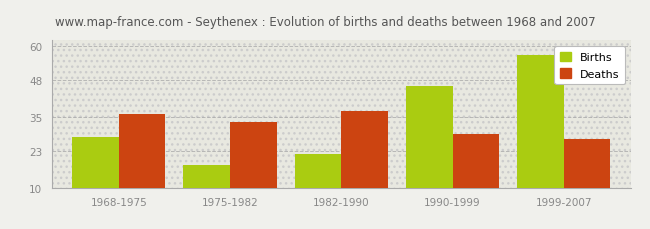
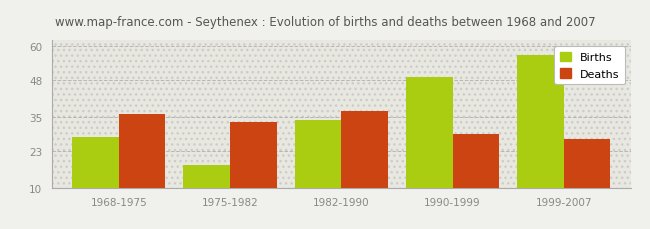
Births/1982-1990: 22 -> 34
Births/1990-1999: 46 -> 49
